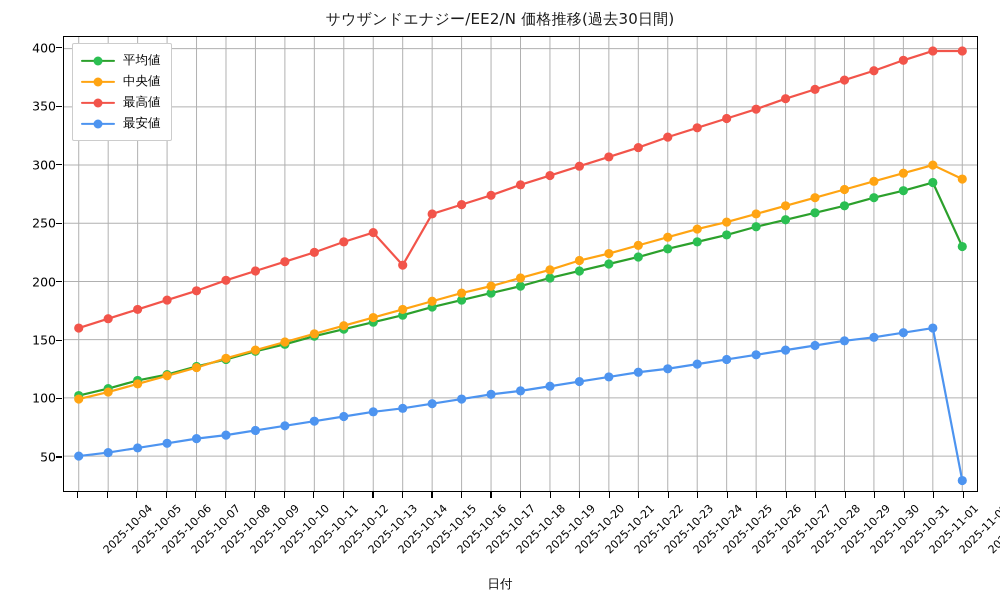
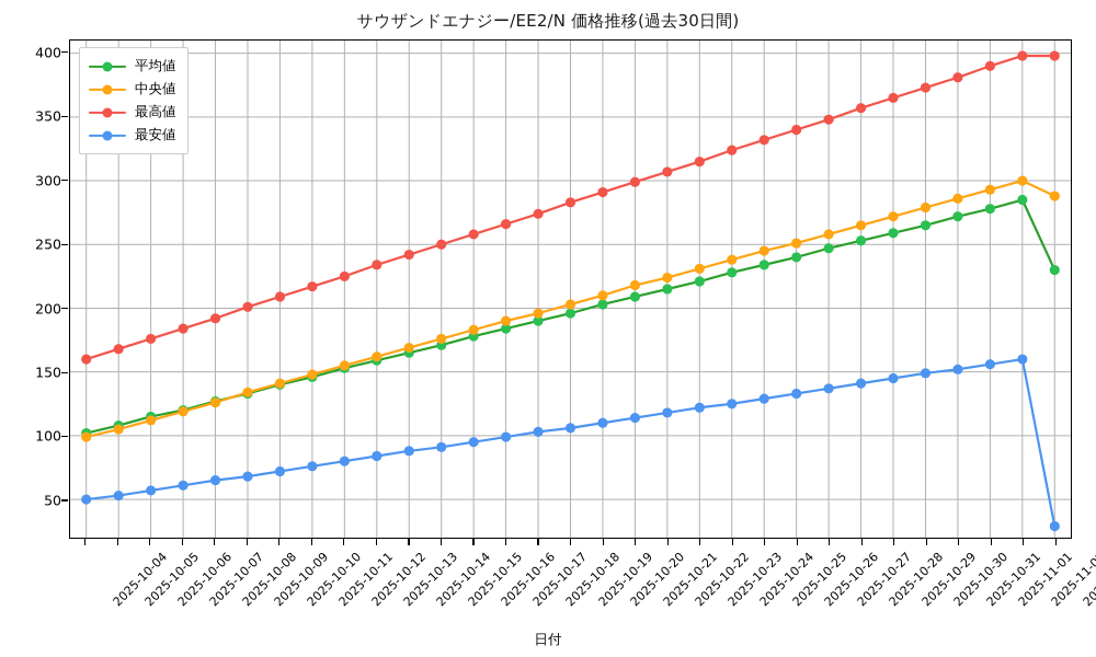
最高値/2025-10-15: 214 -> 250
